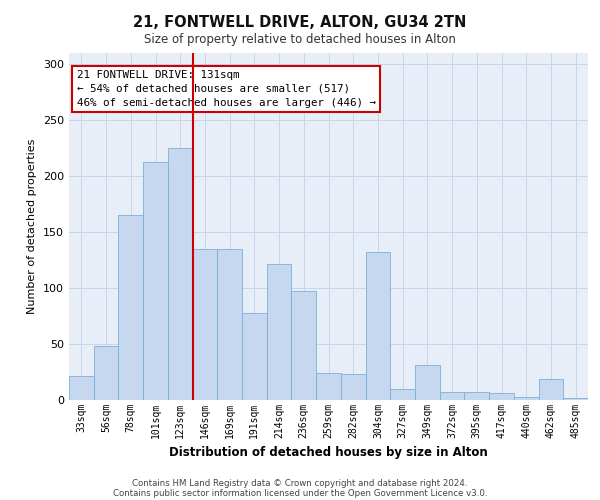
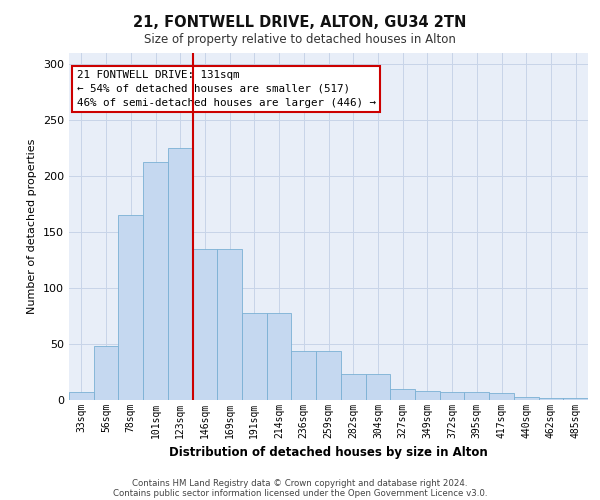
33sqm: 21 -> 7
214sqm: 121 -> 78
236sqm: 97 -> 44
259sqm: 24 -> 44
304sqm: 132 -> 23
349sqm: 31 -> 8
462sqm: 19 -> 2
